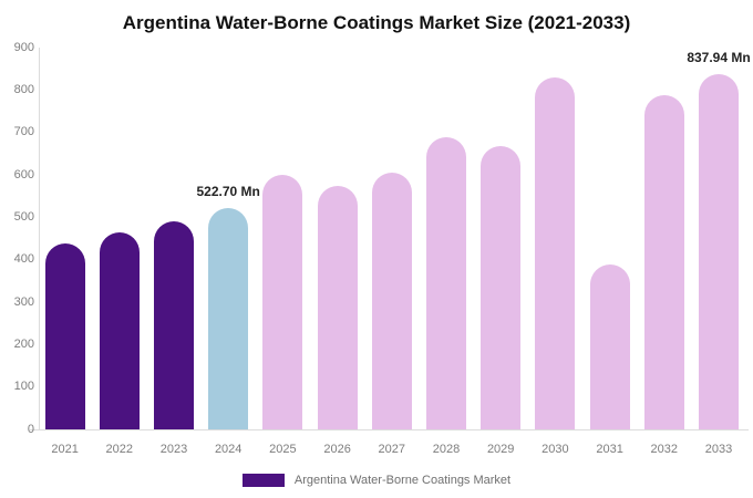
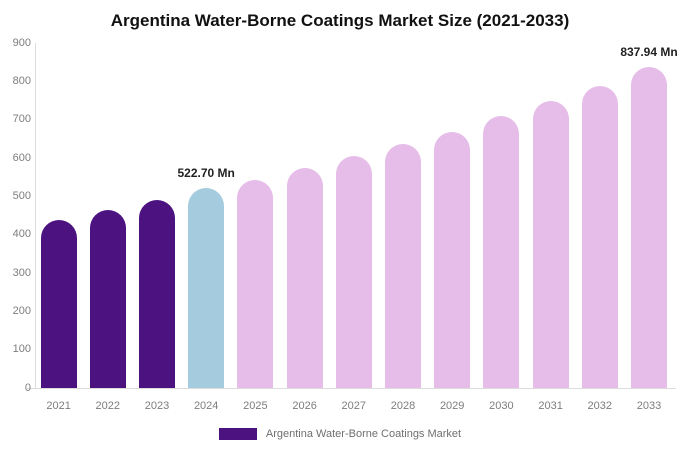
2025: 600 -> 540
2028: 690 -> 640
2030: 830 -> 710
2031: 390 -> 750
